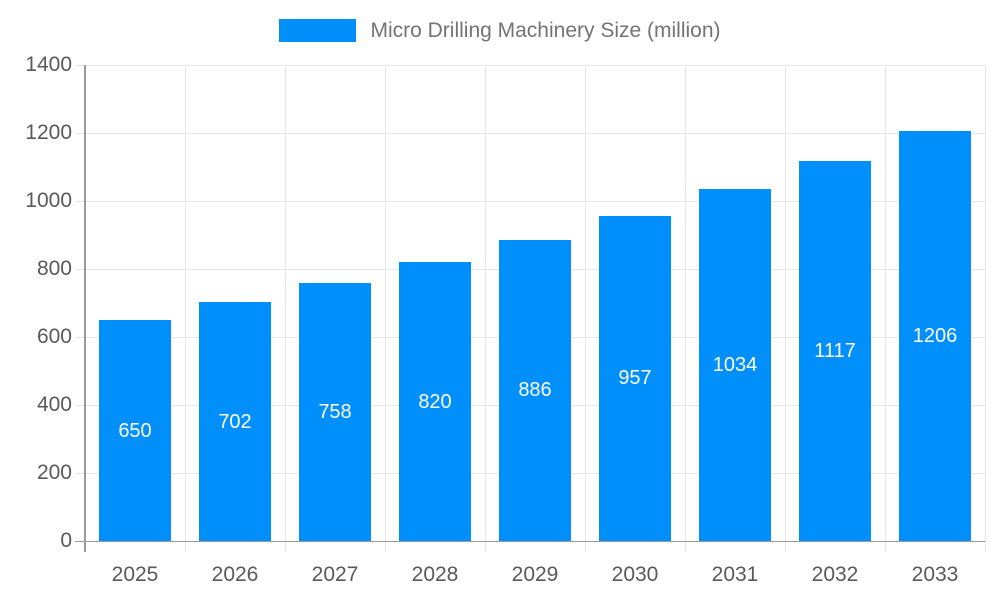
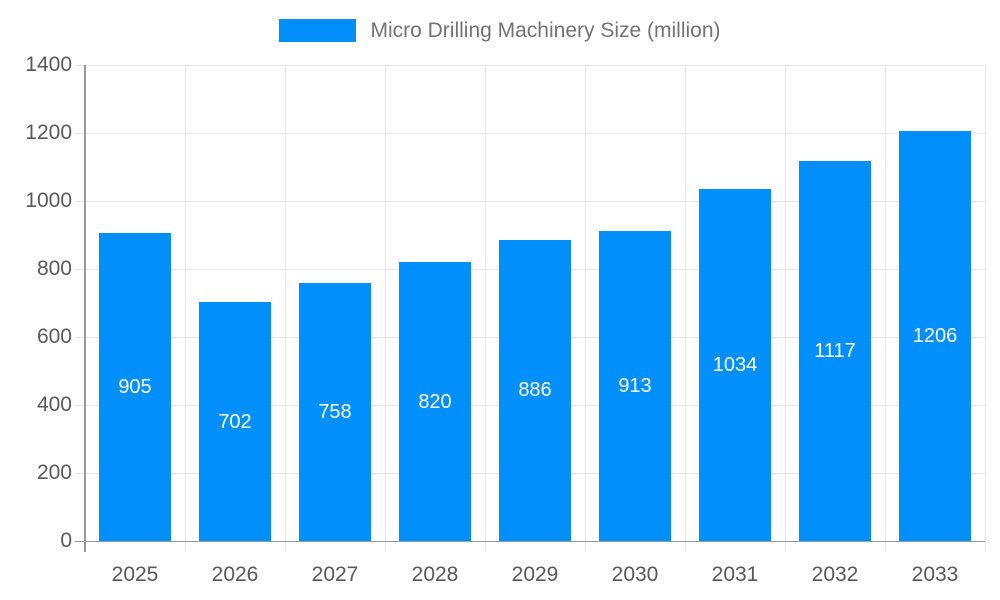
2025: 650 -> 905
2030: 957 -> 913
